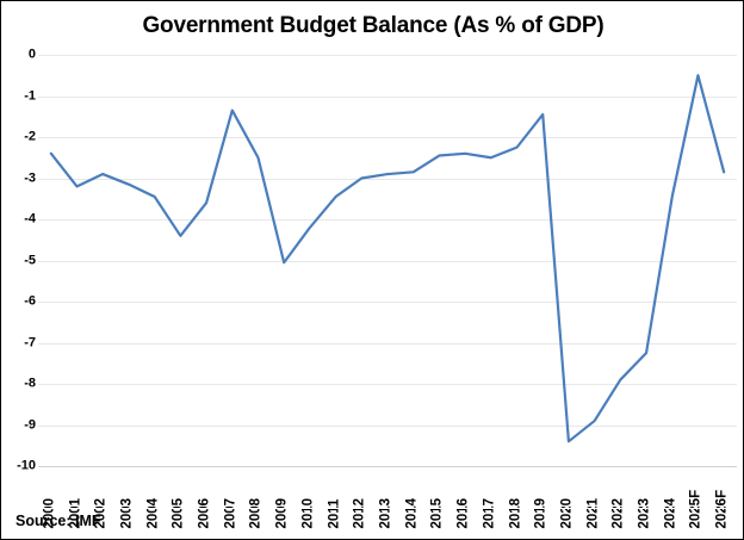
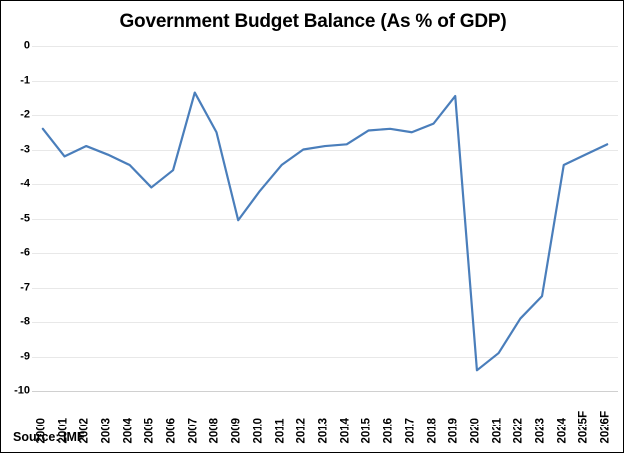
2005: -4.4 -> -4.1
2025F: -0.5 -> -3.1
